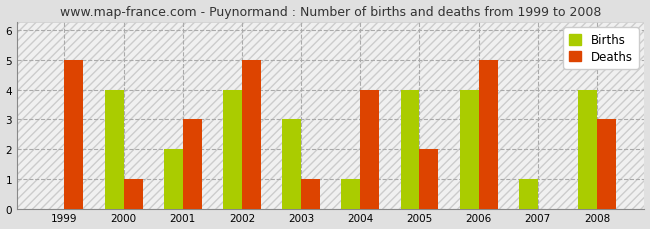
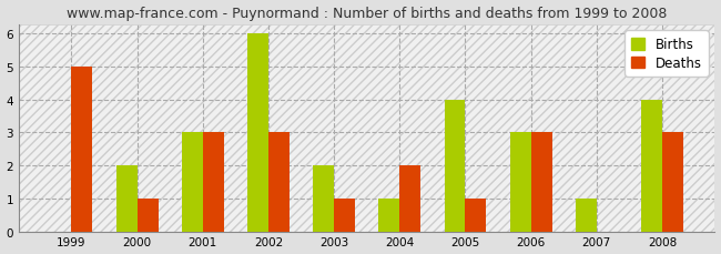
Births/2000: 4 -> 2
Births/2001: 2 -> 3
Births/2002: 4 -> 6
Deaths/2002: 5 -> 3
Births/2003: 3 -> 2
Deaths/2004: 4 -> 2
Deaths/2005: 2 -> 1
Births/2006: 4 -> 3
Deaths/2006: 5 -> 3
